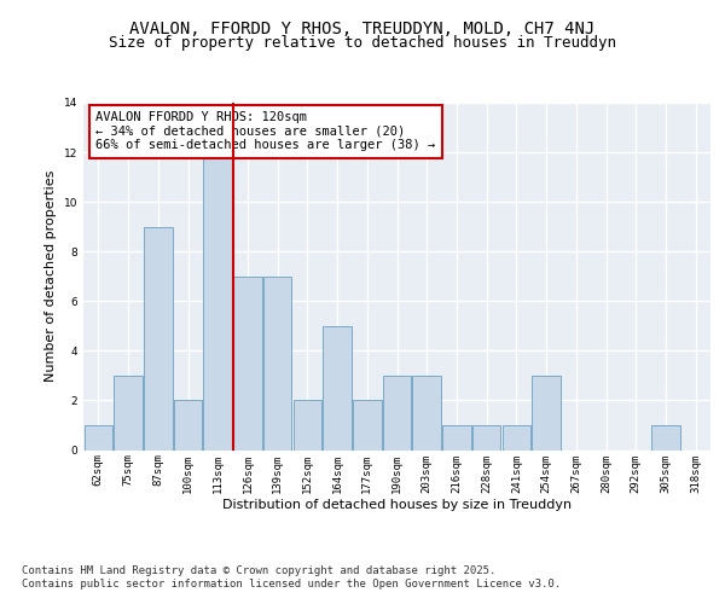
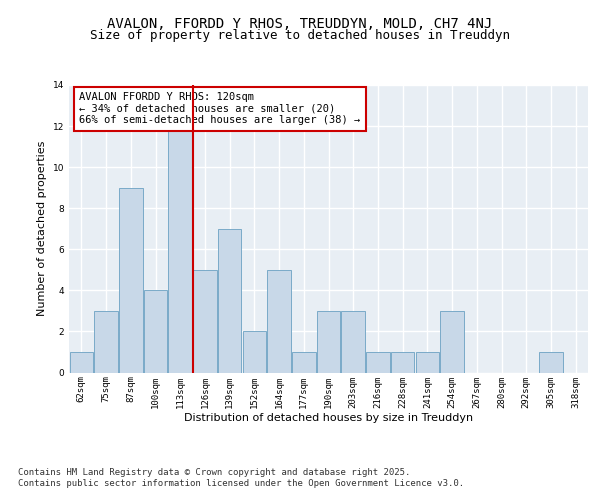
100sqm: 2 -> 4
126sqm: 7 -> 5
177sqm: 2 -> 1
